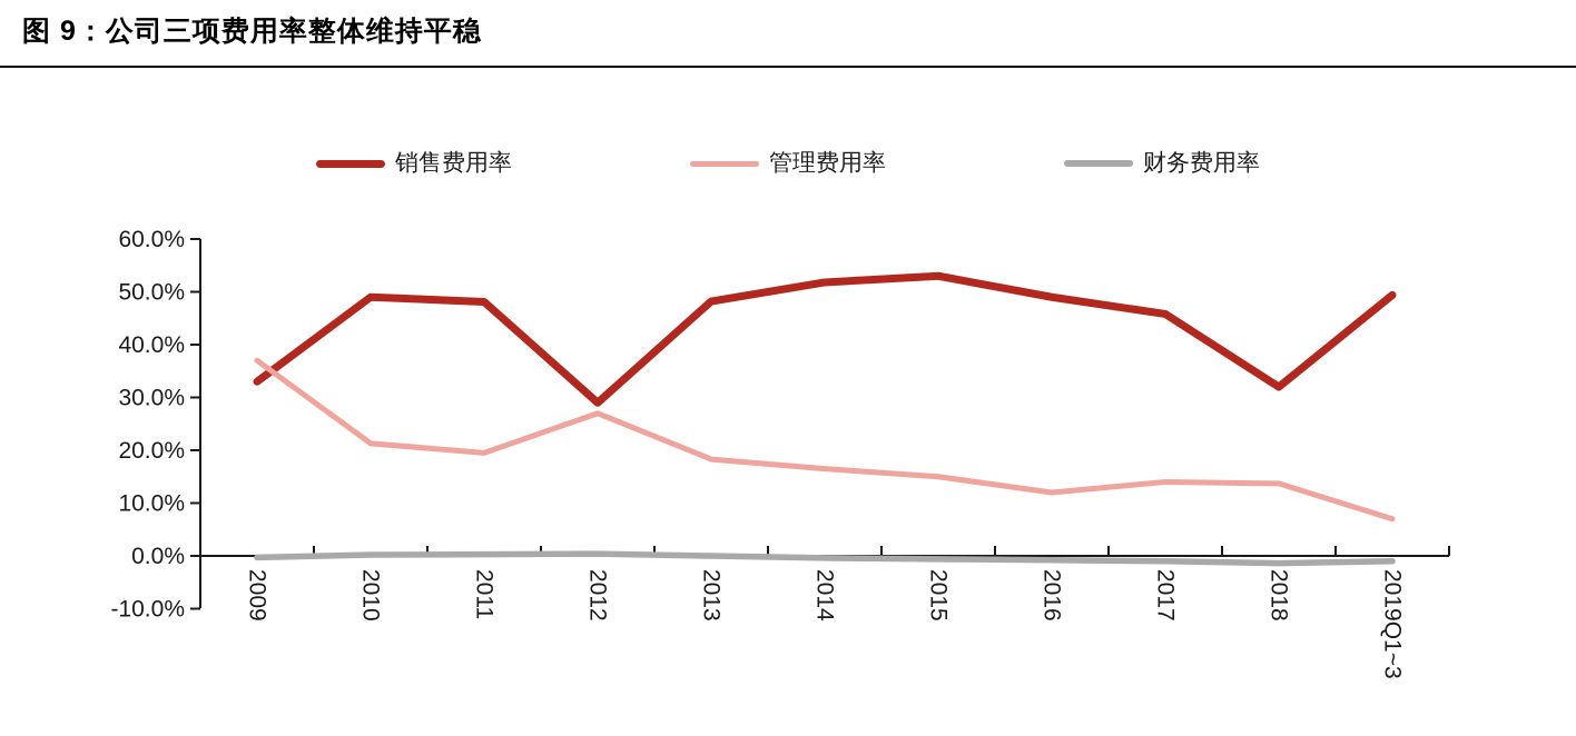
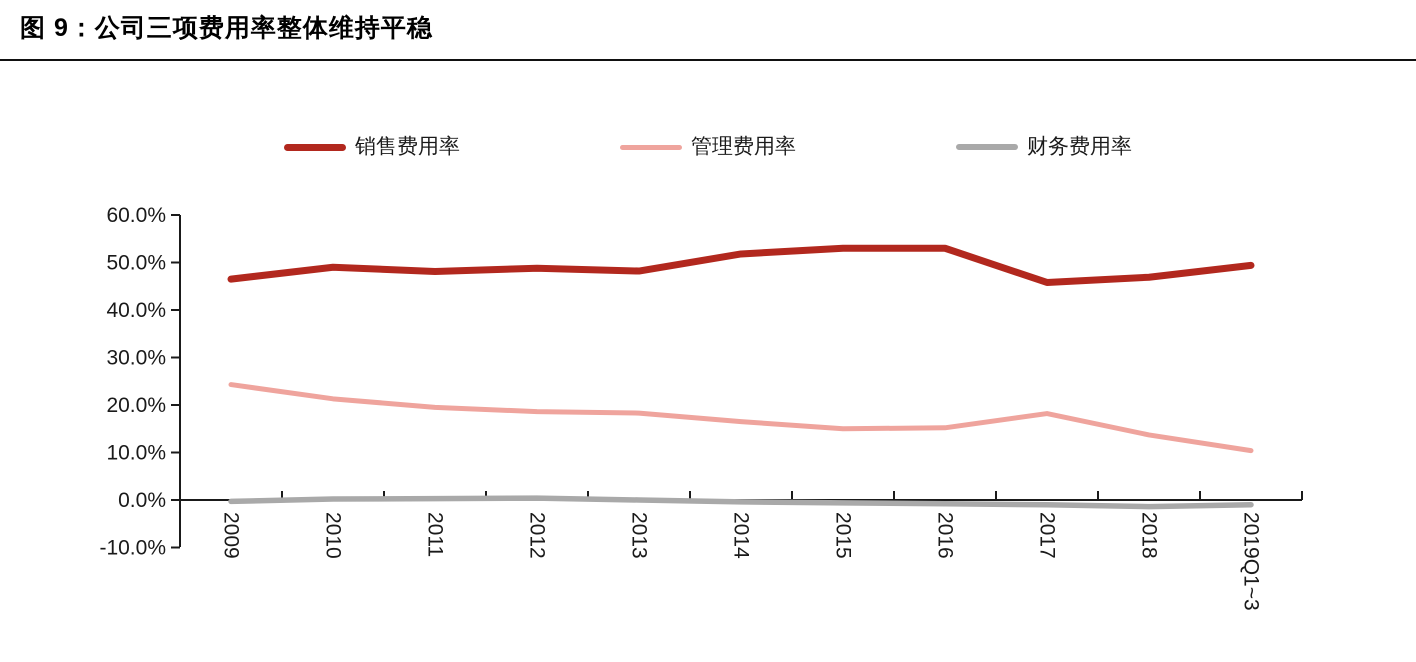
销售费用率/2009: 33% -> 46%
管理费用率/2009: 37% -> 24%
销售费用率/2012: 29% -> 49%
管理费用率/2012: 27% -> 19%
销售费用率/2016: 49% -> 53%
管理费用率/2016: 12% -> 15%
管理费用率/2017: 14% -> 18%
销售费用率/2018: 32% -> 47%
管理费用率/2019Q1~3: 7% -> 10%
